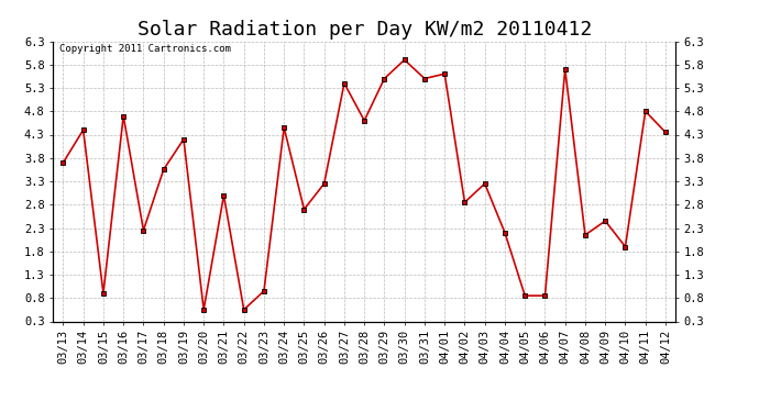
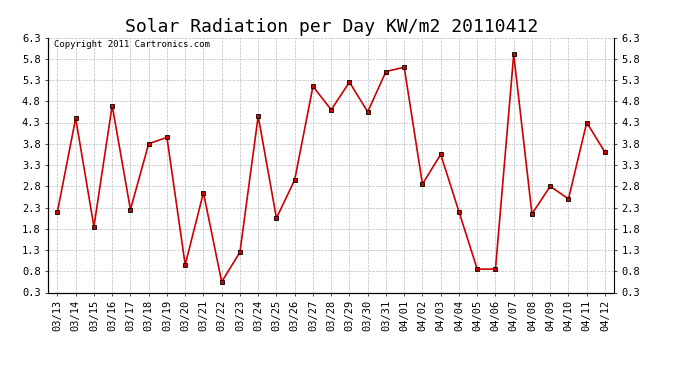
03/13: 3.70 -> 2.20
03/15: 0.90 -> 1.85
03/18: 3.55 -> 3.80
03/19: 4.20 -> 3.95
03/20: 0.55 -> 0.95
03/21: 3.00 -> 2.65
03/23: 0.95 -> 1.25
03/25: 2.70 -> 2.05
03/26: 3.25 -> 2.95
03/27: 5.40 -> 5.15
03/29: 5.50 -> 5.25
03/30: 5.90 -> 4.55
04/03: 3.25 -> 3.55
04/07: 5.70 -> 5.90
04/09: 2.45 -> 2.80
04/10: 1.90 -> 2.50
04/11: 4.80 -> 4.30
04/12: 4.35 -> 3.60
